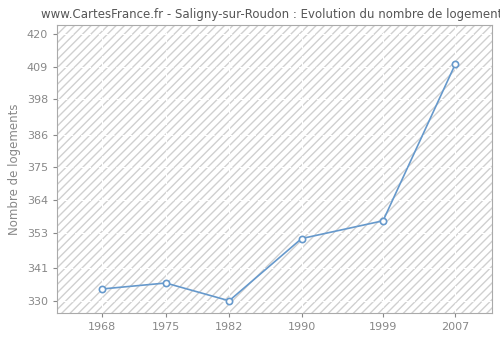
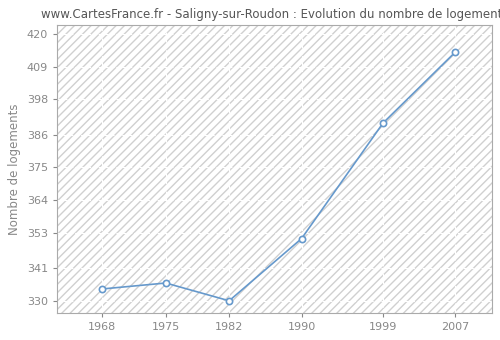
1999: 357 -> 390
2007: 410 -> 414
